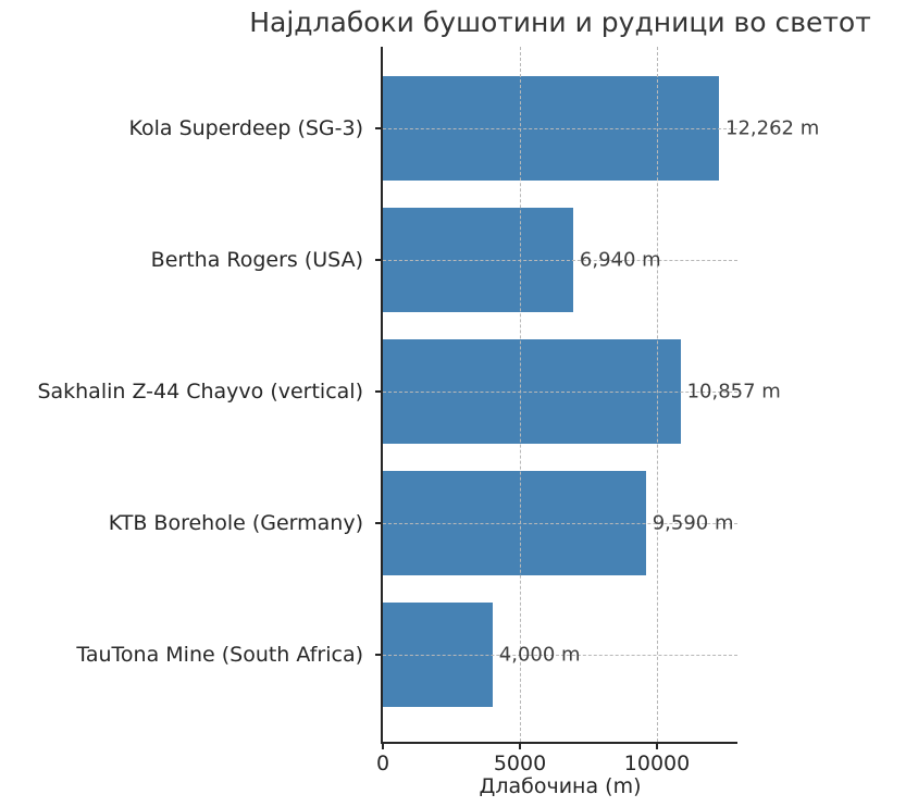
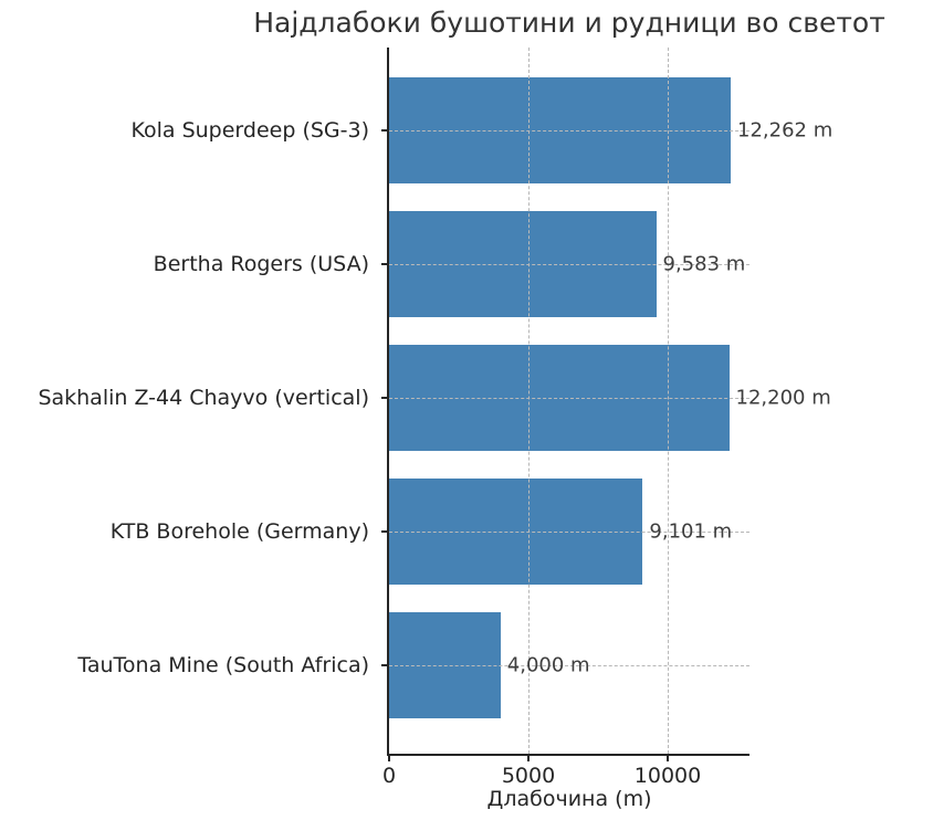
Bertha Rogers (USA): 6,940 -> 9,583
Sakhalin Z-44 Chayvo (vertical): 10,857 -> 12,200
KTB Borehole (Germany): 9,590 -> 9,101
